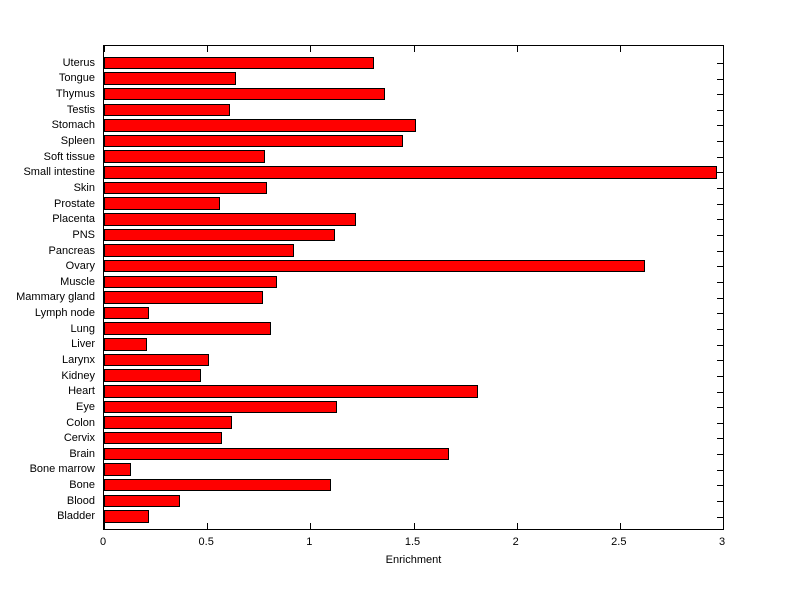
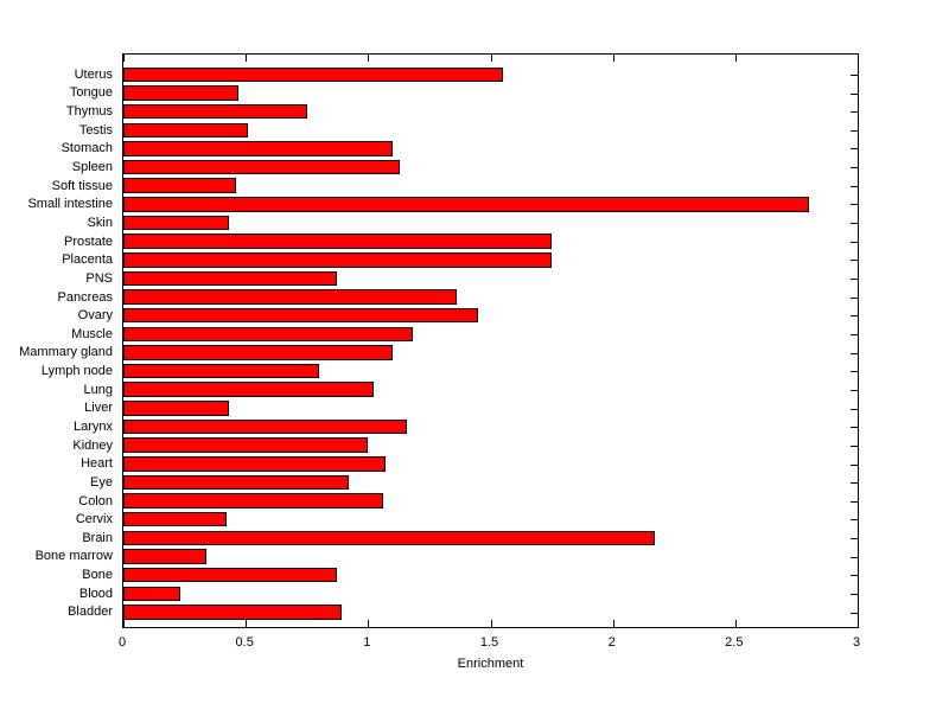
Uterus: 1.31 -> 1.55
Tongue: 0.64 -> 0.47
Thymus: 1.36 -> 0.75
Testis: 0.61 -> 0.51
Stomach: 1.51 -> 1.10
Spleen: 1.45 -> 1.13
Soft tissue: 0.78 -> 0.46
Small intestine: 2.97 -> 2.80
Skin: 0.79 -> 0.43
Prostate: 0.56 -> 1.75
Placenta: 1.22 -> 1.75
PNS: 1.12 -> 0.87
Pancreas: 0.92 -> 1.36
Ovary: 2.62 -> 1.45
Muscle: 0.84 -> 1.18
Mammary gland: 0.77 -> 1.10
Lymph node: 0.22 -> 0.80
Lung: 0.81 -> 1.02
Liver: 0.21 -> 0.43
Larynx: 0.51 -> 1.16
Kidney: 0.47 -> 1.00
Heart: 1.81 -> 1.07
Eye: 1.13 -> 0.92
Colon: 0.62 -> 1.06
Cervix: 0.57 -> 0.42
Brain: 1.67 -> 2.17
Bone marrow: 0.13 -> 0.34
Bone: 1.10 -> 0.87
Blood: 0.37 -> 0.23
Bladder: 0.22 -> 0.89
